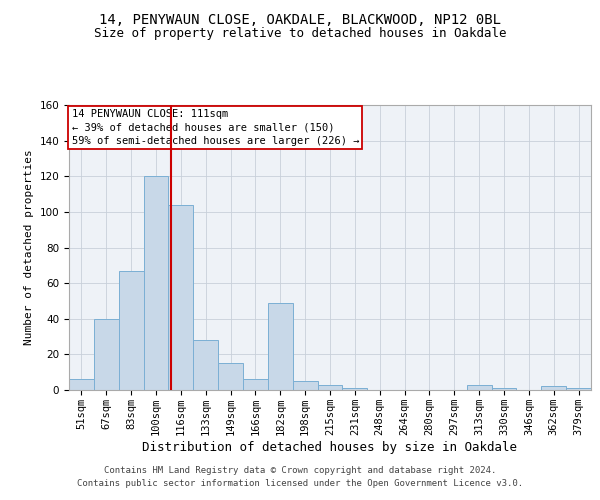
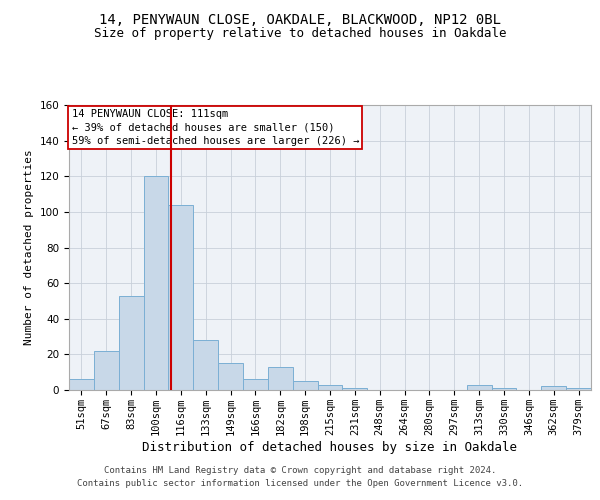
67sqm: 40 -> 22
83sqm: 67 -> 53
182sqm: 49 -> 13
